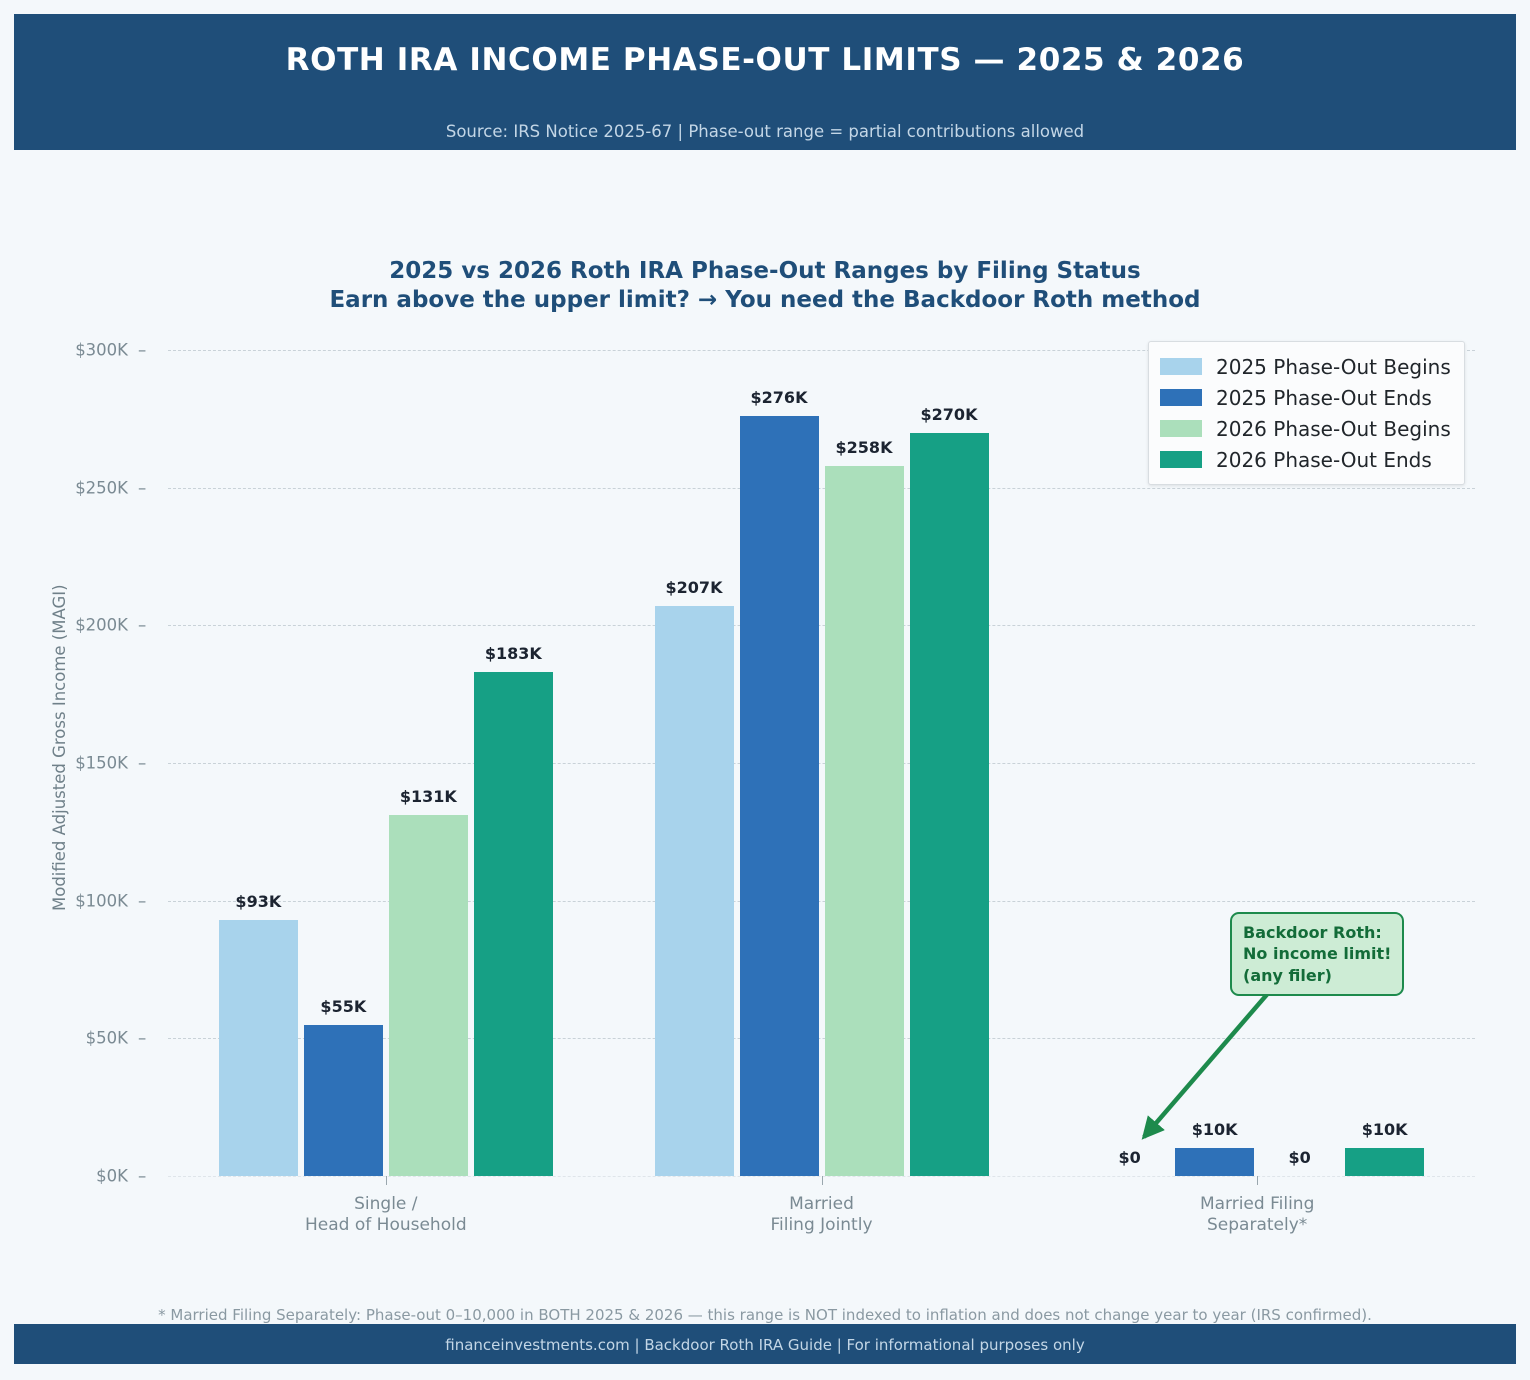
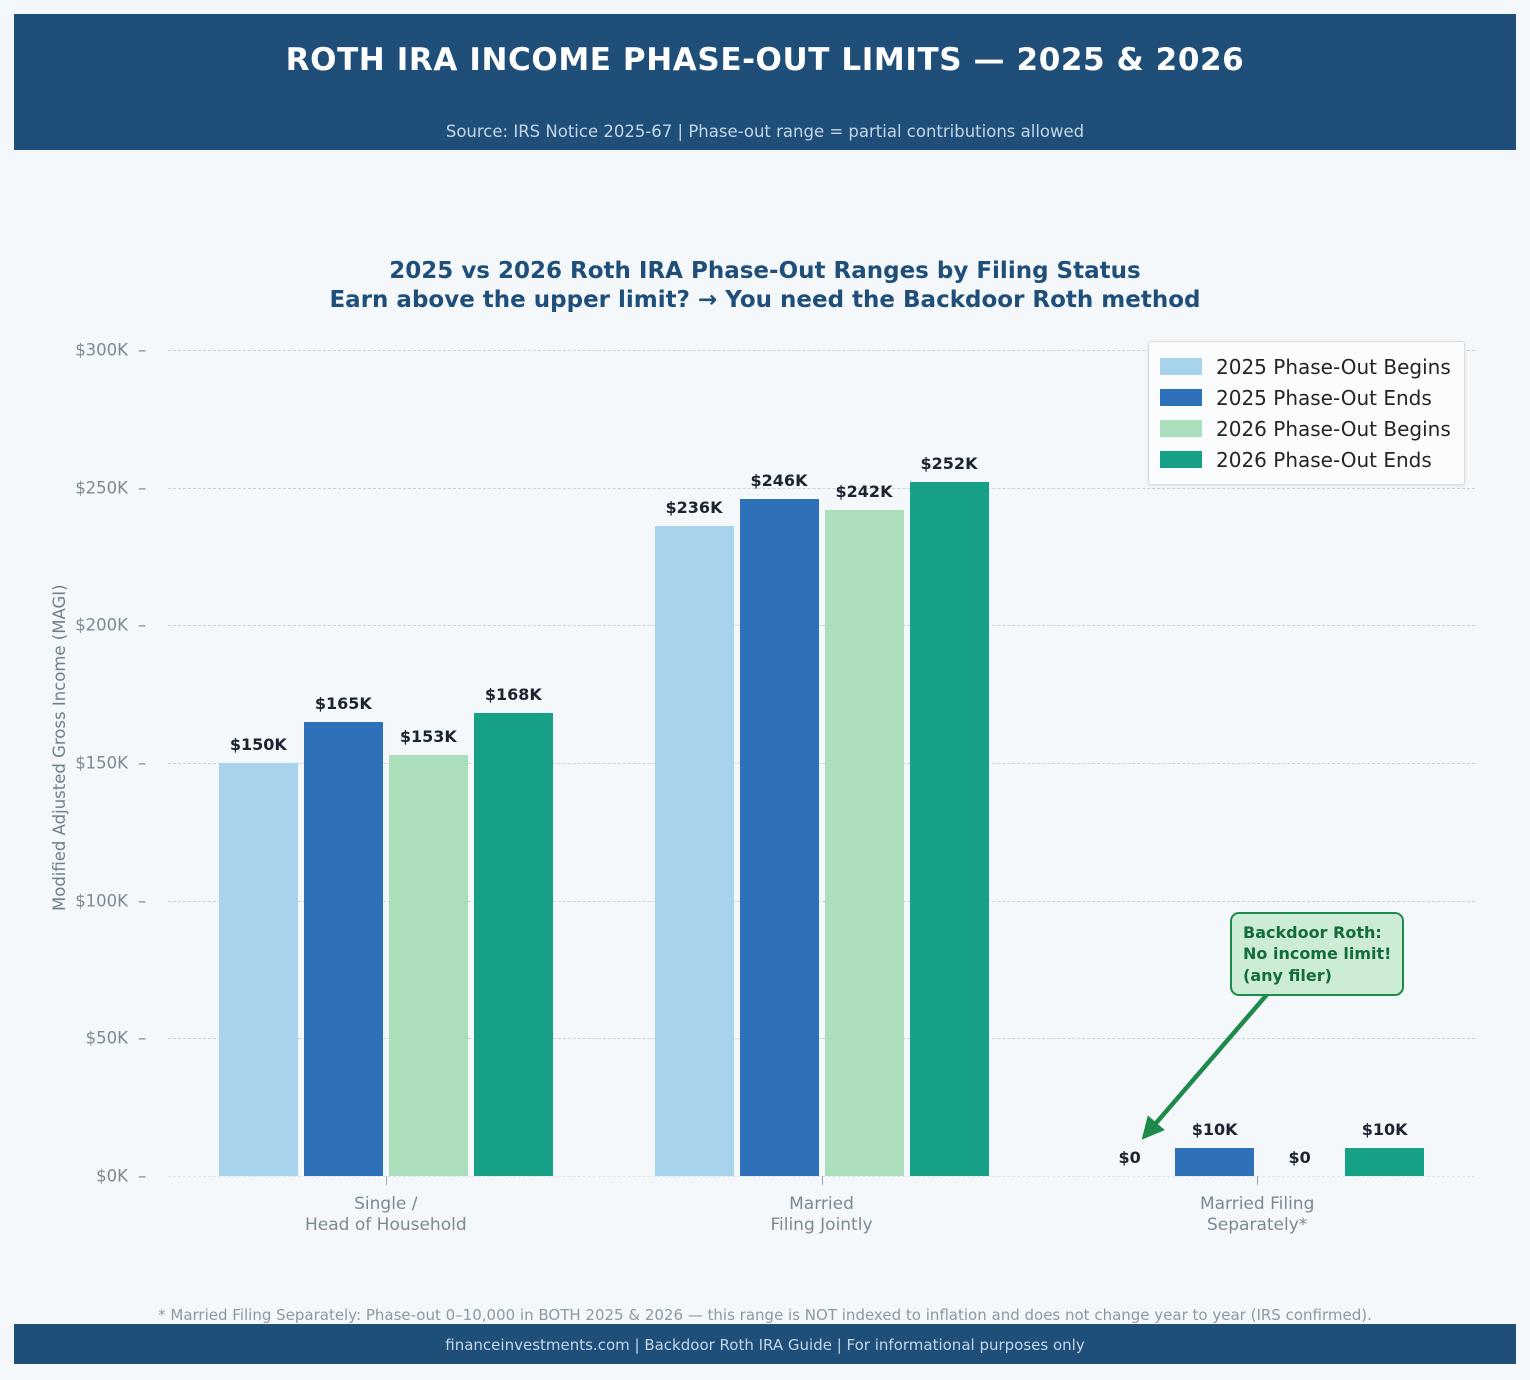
2025 Phase-Out Begins/Single / Head of Household: $93K -> $150K
2025 Phase-Out Ends/Single / Head of Household: $55K -> $165K
2026 Phase-Out Begins/Single / Head of Household: $131K -> $153K
2026 Phase-Out Ends/Single / Head of Household: $183K -> $168K
2025 Phase-Out Begins/Married Filing Jointly: $207K -> $236K
2025 Phase-Out Ends/Married Filing Jointly: $276K -> $246K
2026 Phase-Out Begins/Married Filing Jointly: $258K -> $242K
2026 Phase-Out Ends/Married Filing Jointly: $270K -> $252K
